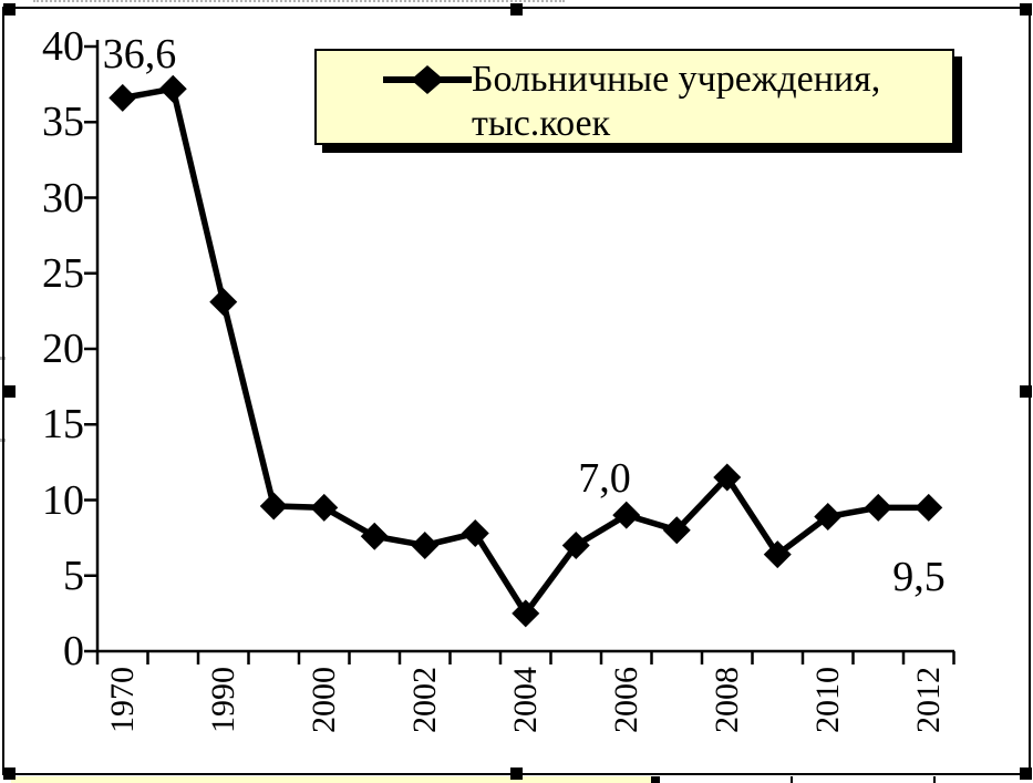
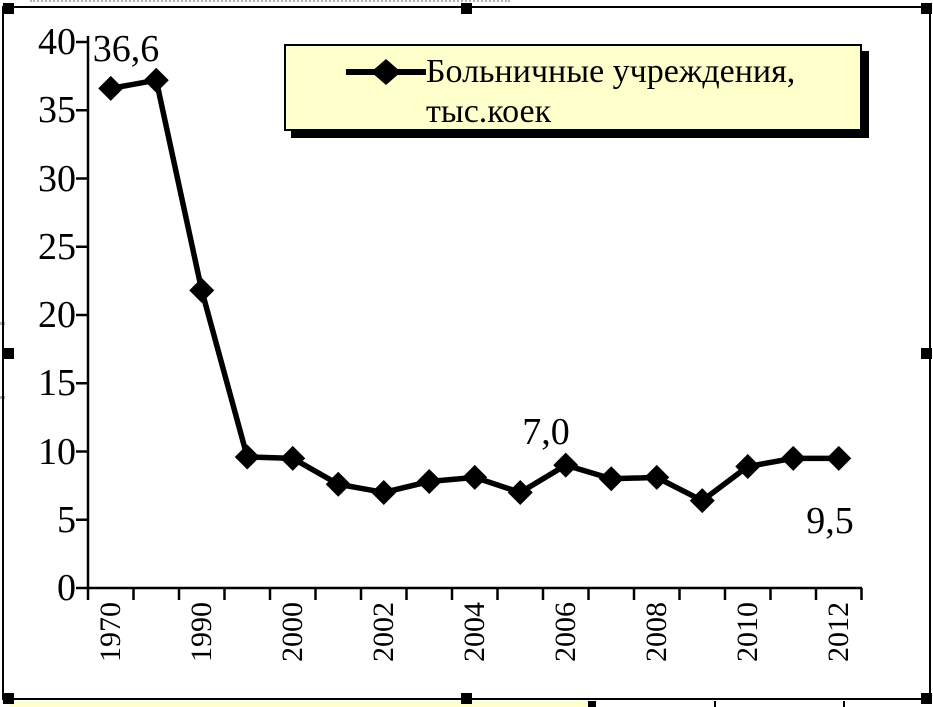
1990: 23.1 -> 21.8
2004: 2.5 -> 8.1
2008: 11.5 -> 8.1
